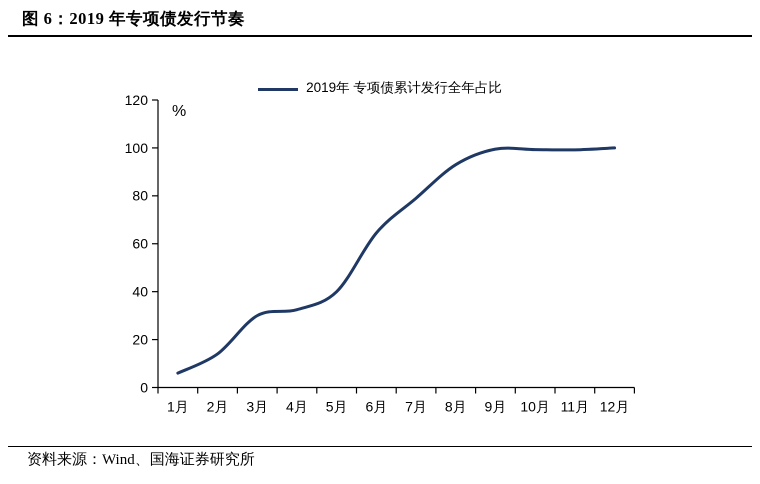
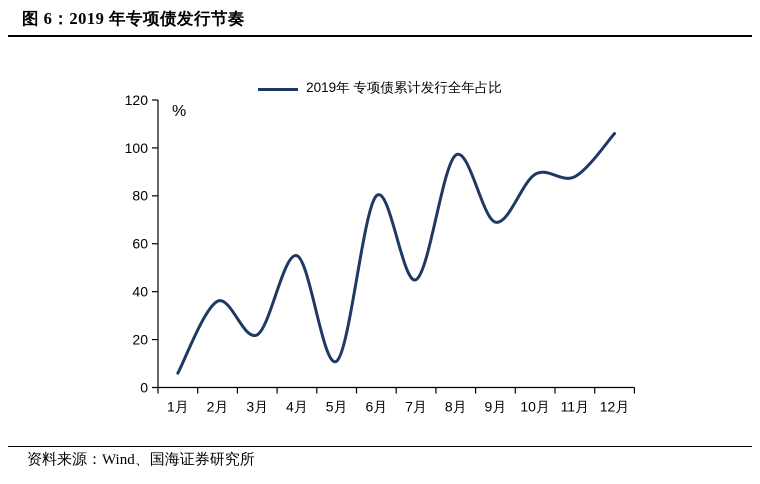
2月: 14 -> 36
3月: 30 -> 22
4月: 32 -> 55
5月: 40 -> 11
6月: 64 -> 80
7月: 79 -> 45
8月: 93 -> 97
9月: 100 -> 69
10月: 99 -> 89
11月: 99 -> 88
12月: 100 -> 106
